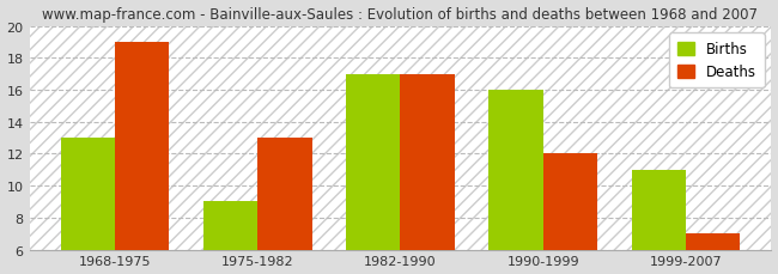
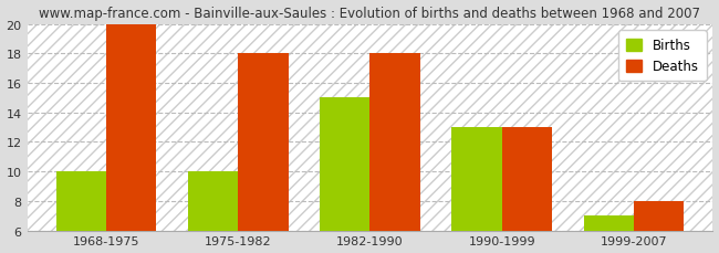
Births/1968-1975: 13 -> 10
Deaths/1968-1975: 19 -> 20
Births/1975-1982: 9 -> 10
Deaths/1975-1982: 13 -> 18
Births/1982-1990: 17 -> 15
Deaths/1982-1990: 17 -> 18
Births/1990-1999: 16 -> 13
Deaths/1990-1999: 12 -> 13
Births/1999-2007: 11 -> 7
Deaths/1999-2007: 7 -> 8
